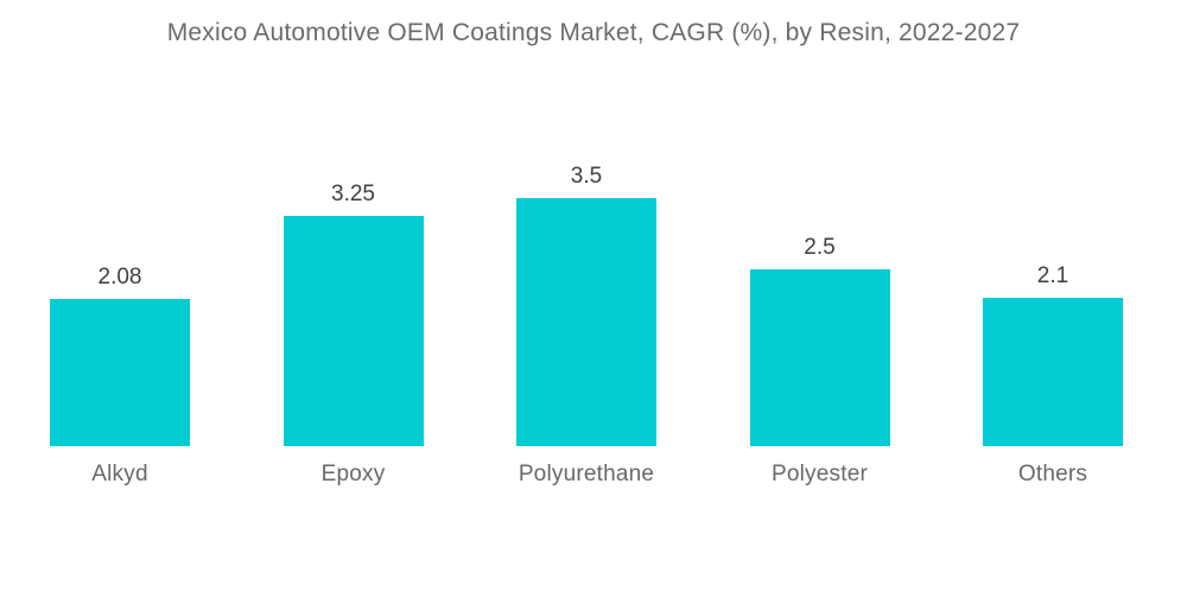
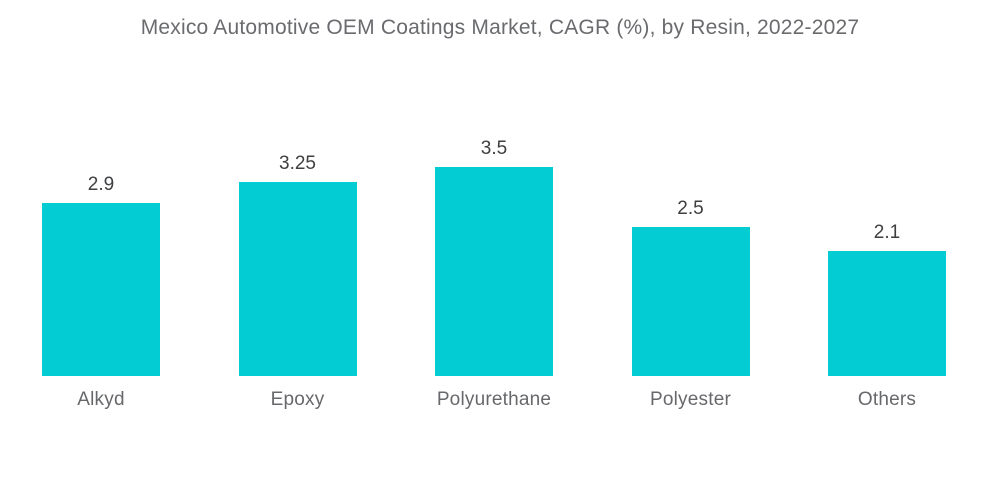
Alkyd: 2.08 -> 2.9
